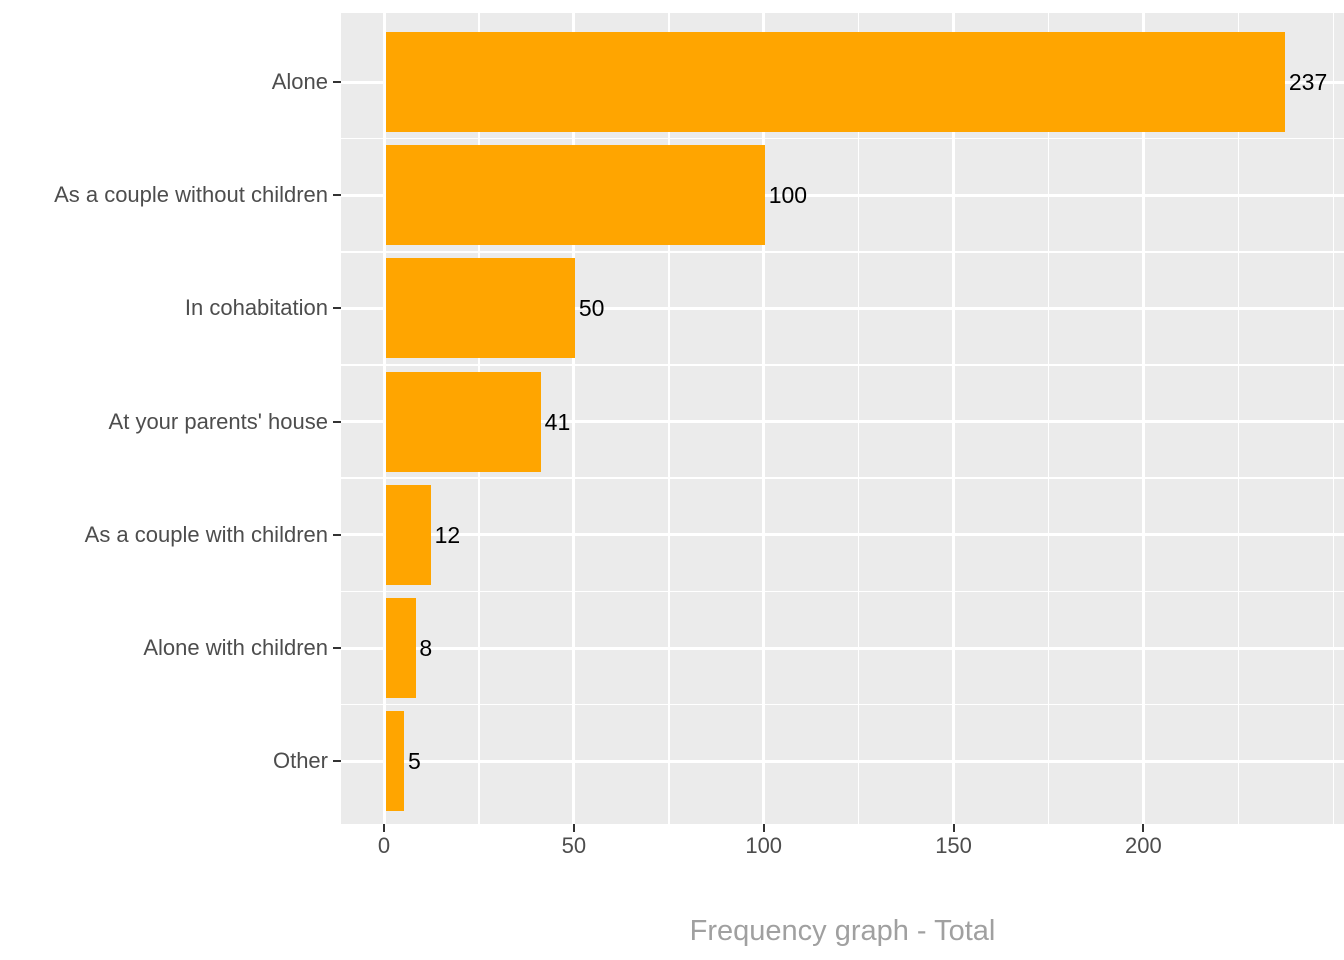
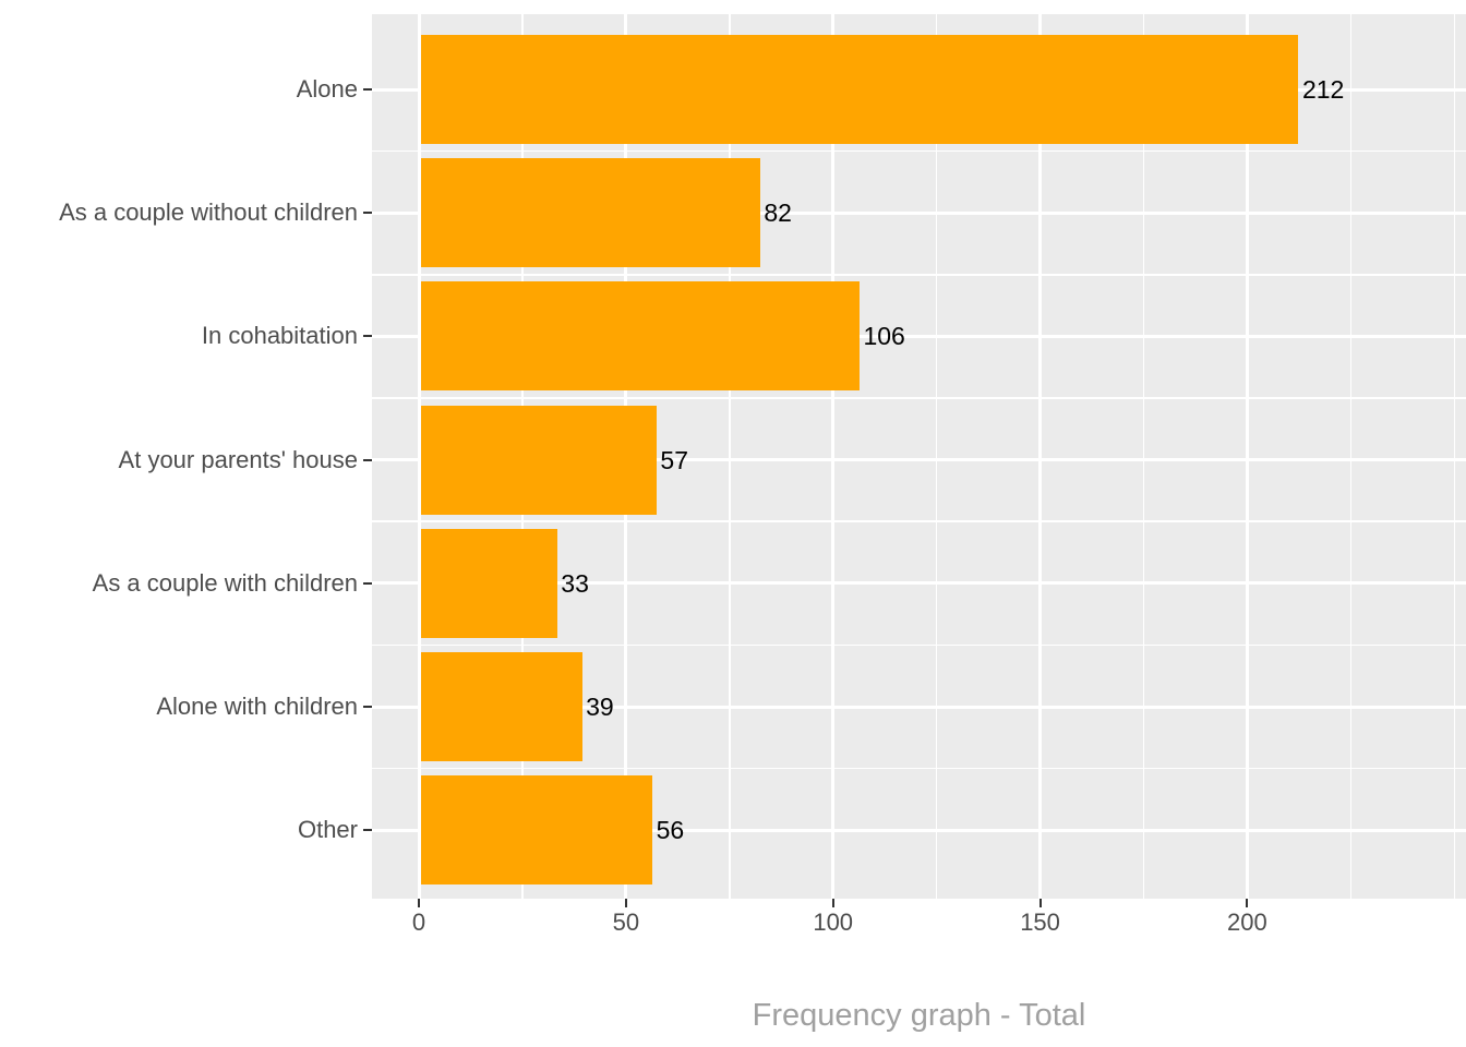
Alone: 237 -> 212
As a couple without children: 100 -> 82
In cohabitation: 50 -> 106
At your parents' house: 41 -> 57
As a couple with children: 12 -> 33
Alone with children: 8 -> 39
Other: 5 -> 56
